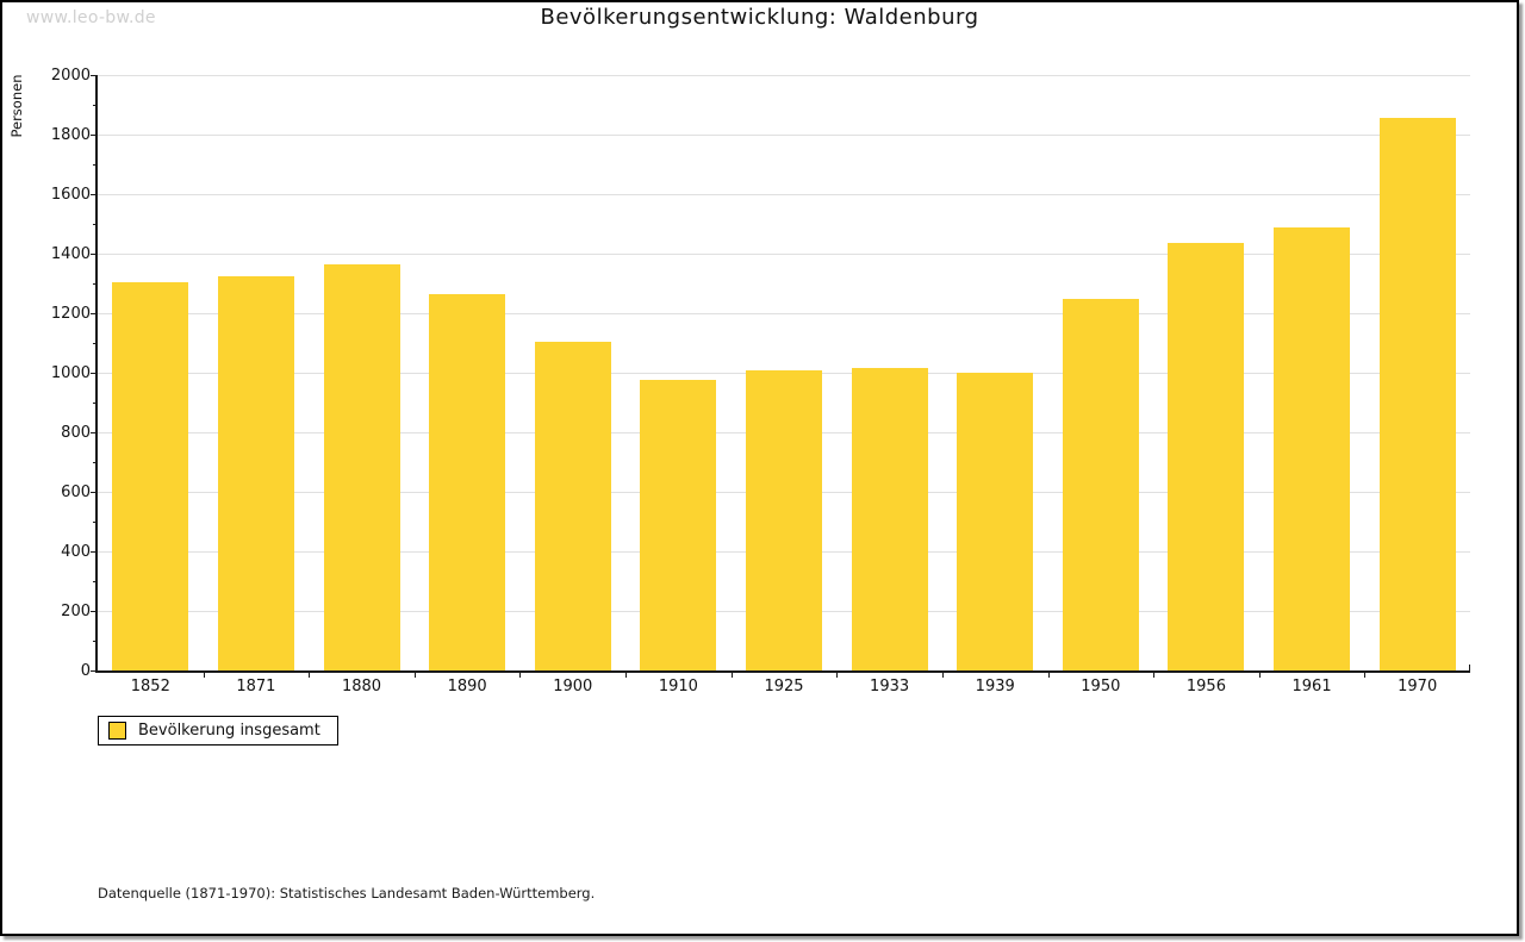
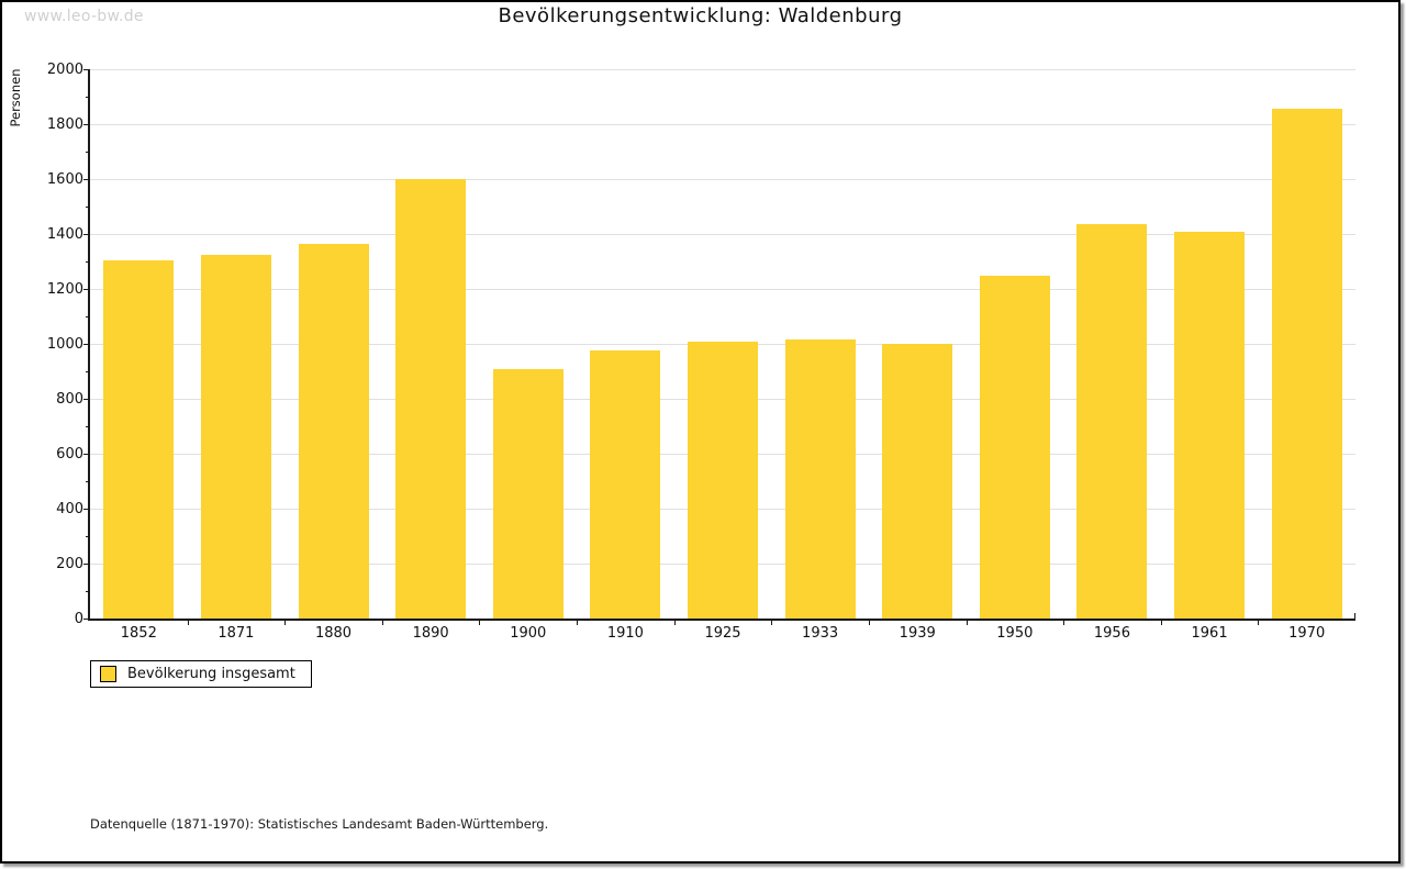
1890: 1260 -> 1600
1900: 1100 -> 910
1961: 1490 -> 1410
